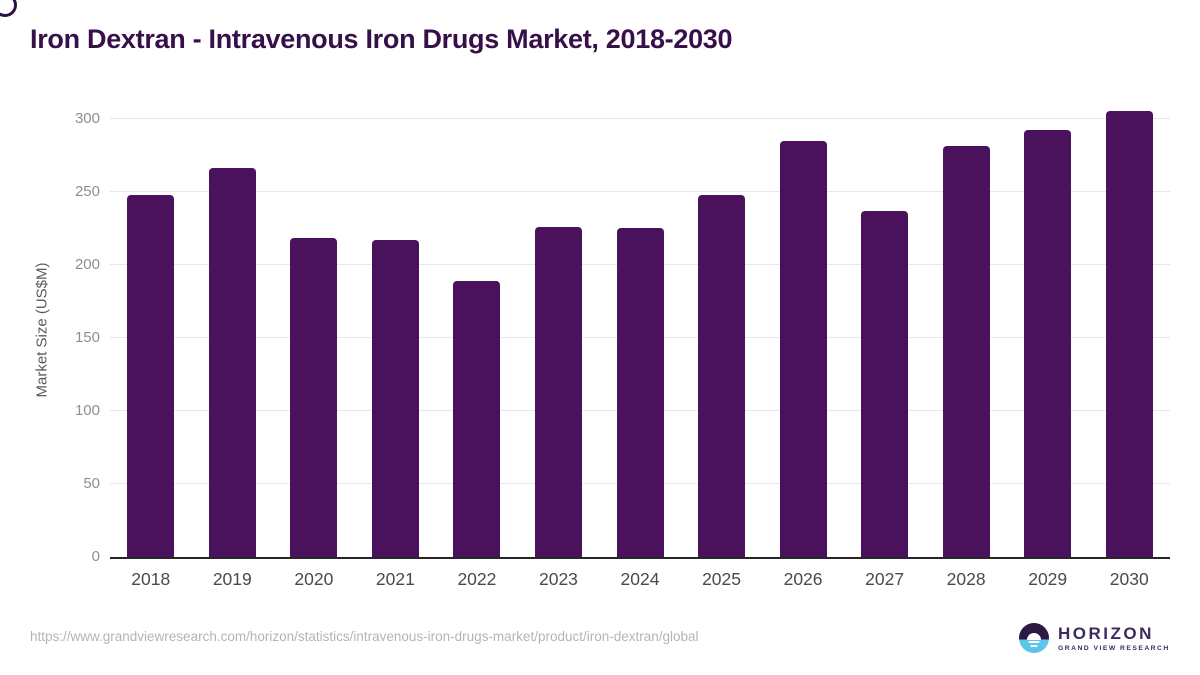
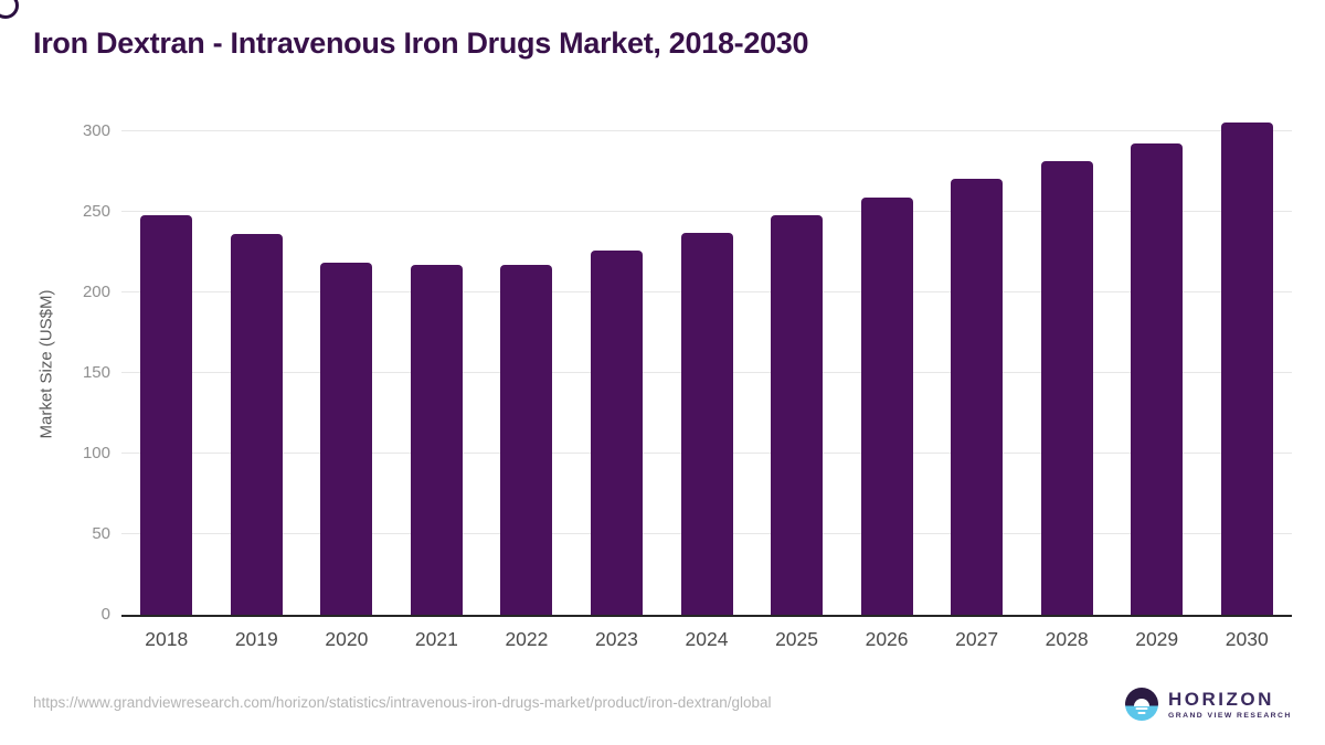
2019: 266 -> 236
2022: 189 -> 217
2024: 225 -> 237
2026: 285 -> 259
2027: 237 -> 270
